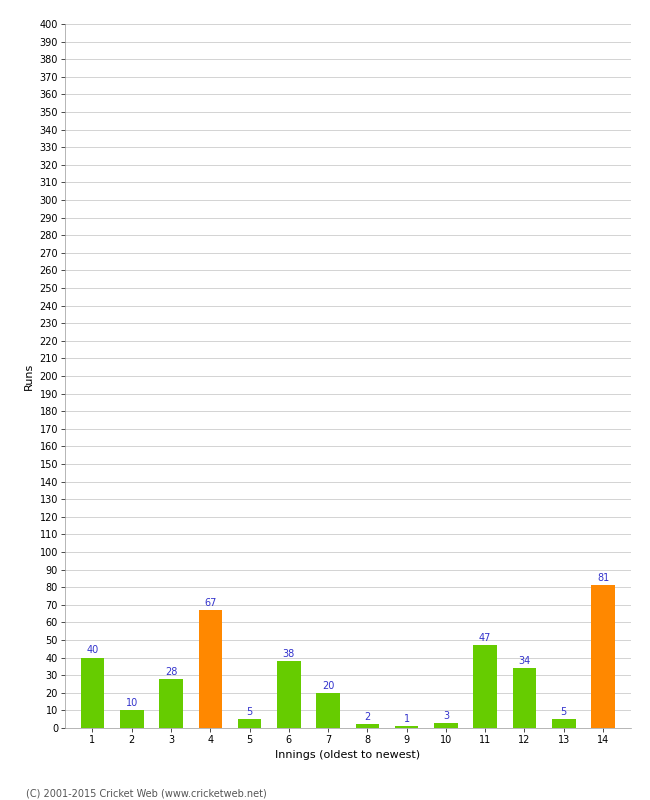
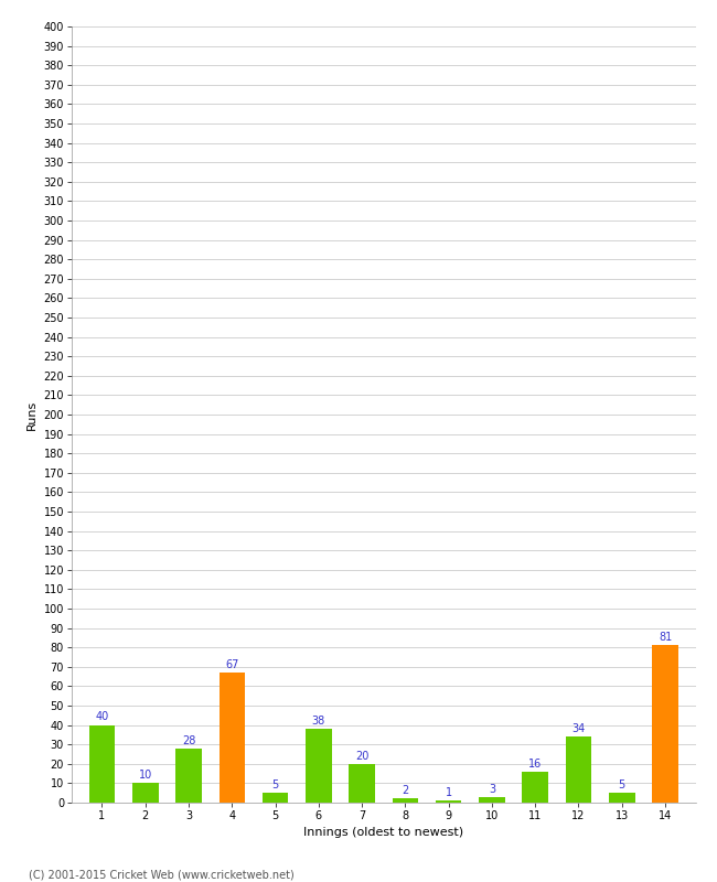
11: 47 -> 16
